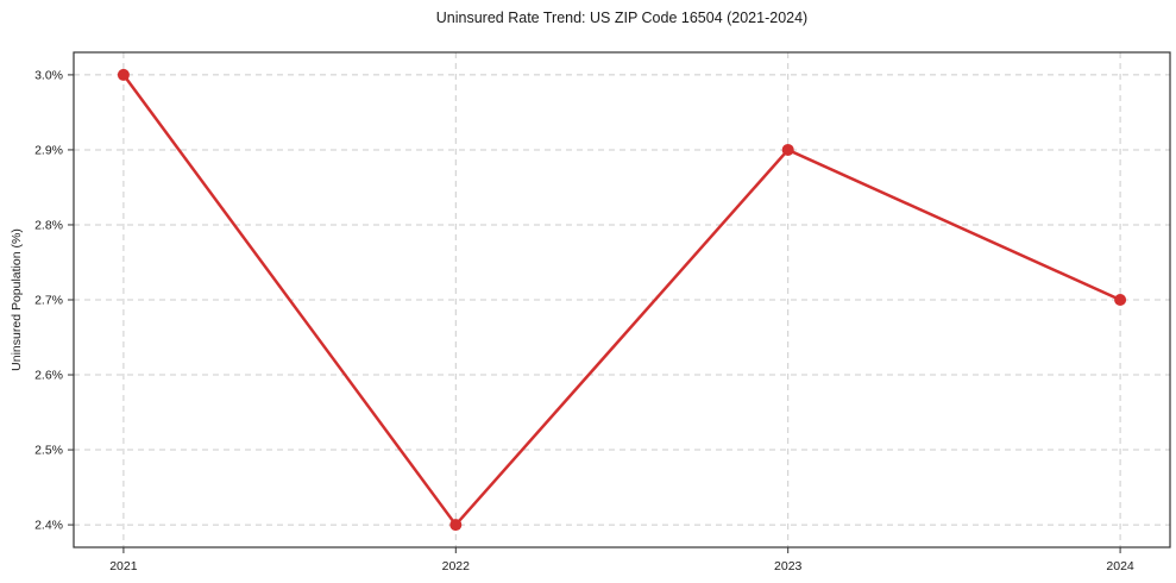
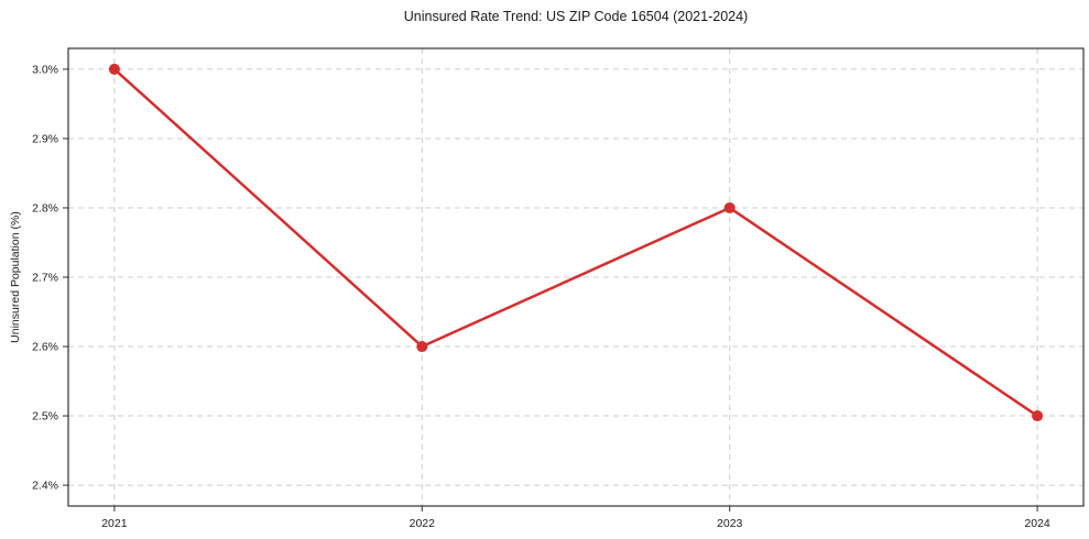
2022: 2.4% -> 2.6%
2023: 2.9% -> 2.8%
2024: 2.7% -> 2.5%
